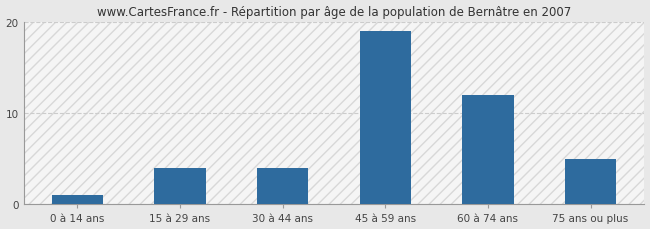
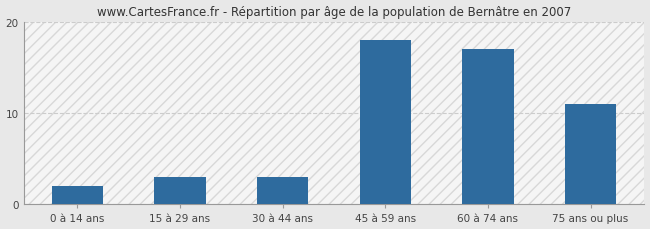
0 à 14 ans: 1 -> 2
15 à 29 ans: 4 -> 3
30 à 44 ans: 4 -> 3
45 à 59 ans: 19 -> 18
60 à 74 ans: 12 -> 17
75 ans ou plus: 5 -> 11
